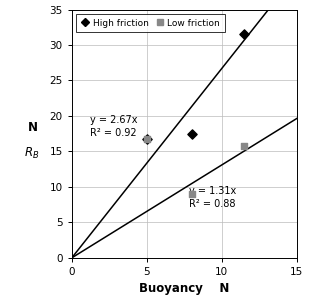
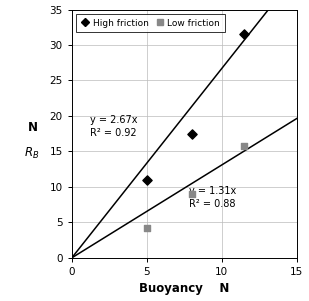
High friction/5: 16.8 -> 11.0
Low friction/5: 16.8 -> 4.2
